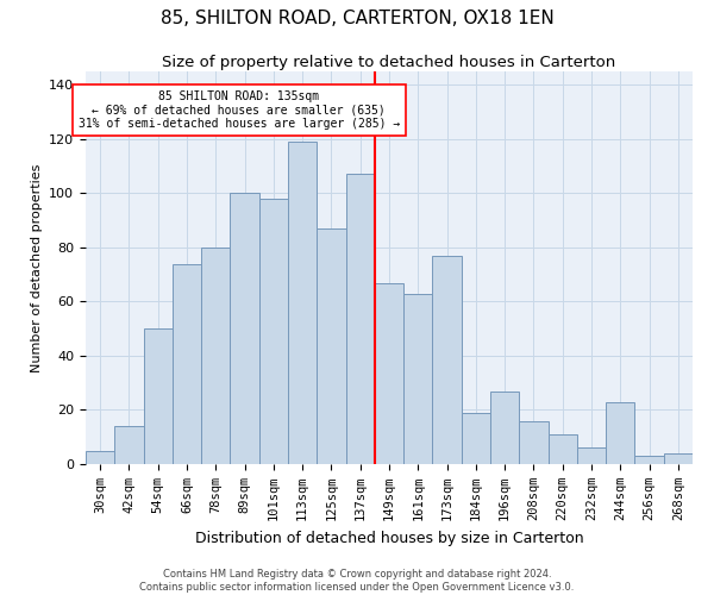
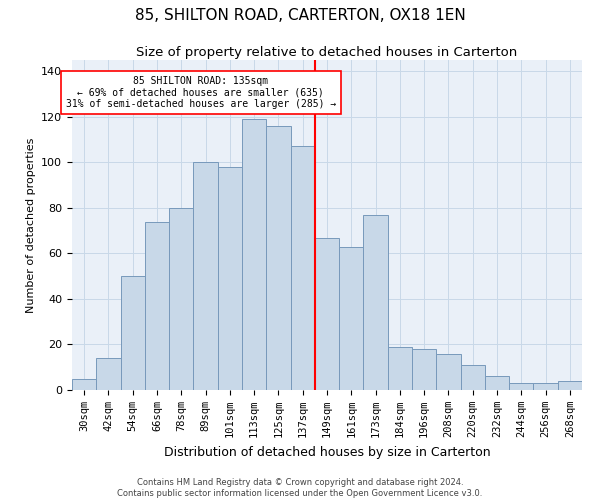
125sqm: 87 -> 116
196sqm: 27 -> 18
244sqm: 23 -> 3
